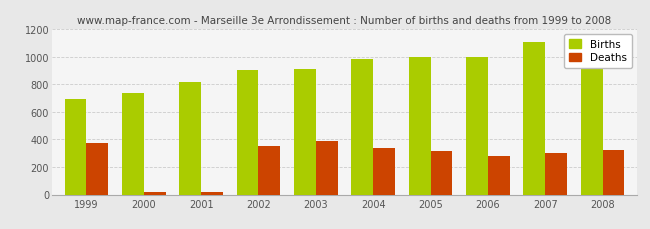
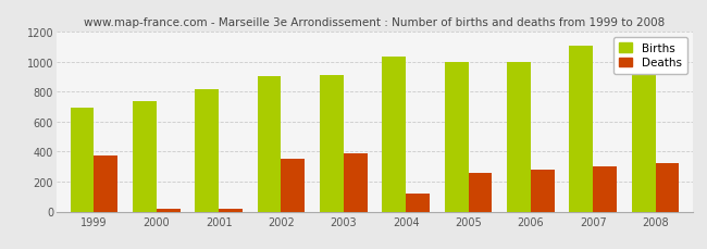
Births/2004: 980 -> 1030
Deaths/2004: 340 -> 120
Deaths/2005: 320 -> 260
